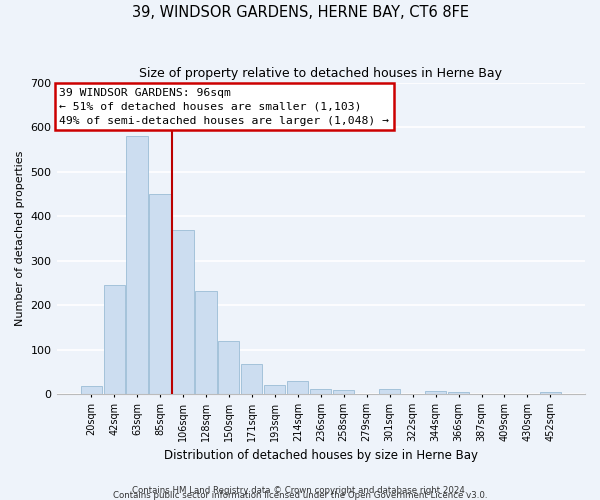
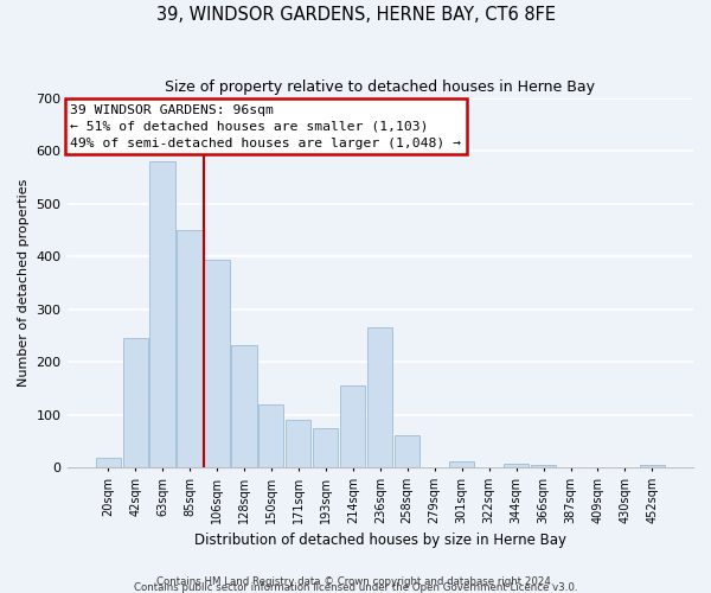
106sqm: 370 -> 395
171sqm: 67 -> 90
193sqm: 20 -> 75
214sqm: 30 -> 155
236sqm: 12 -> 265
258sqm: 10 -> 60
